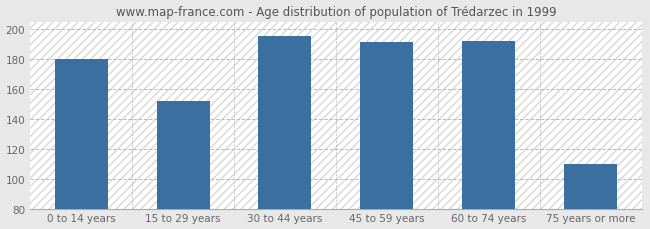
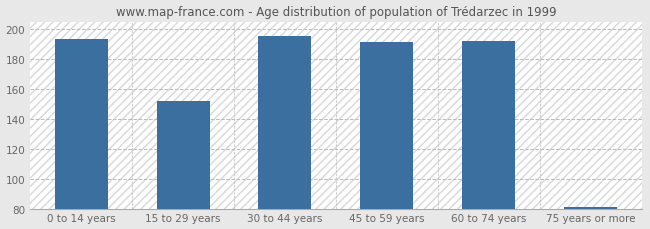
0 to 14 years: 180 -> 193
75 years or more: 110 -> 81
